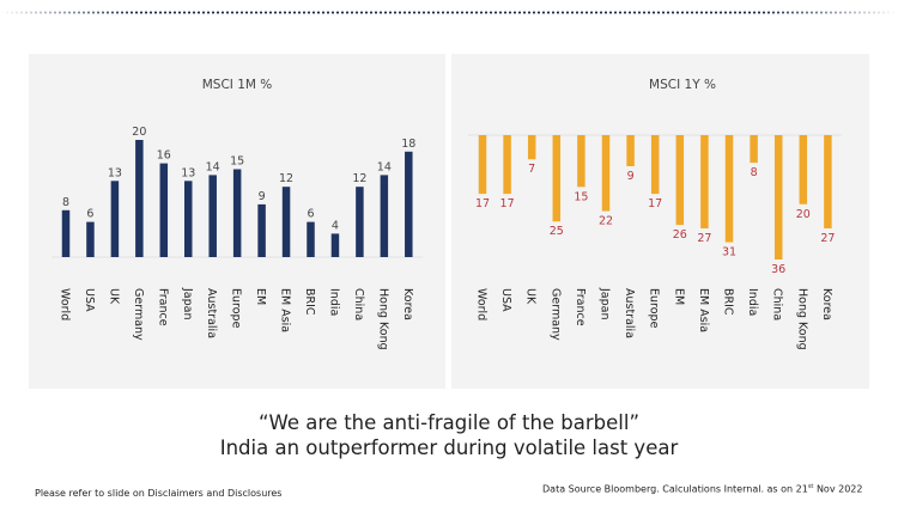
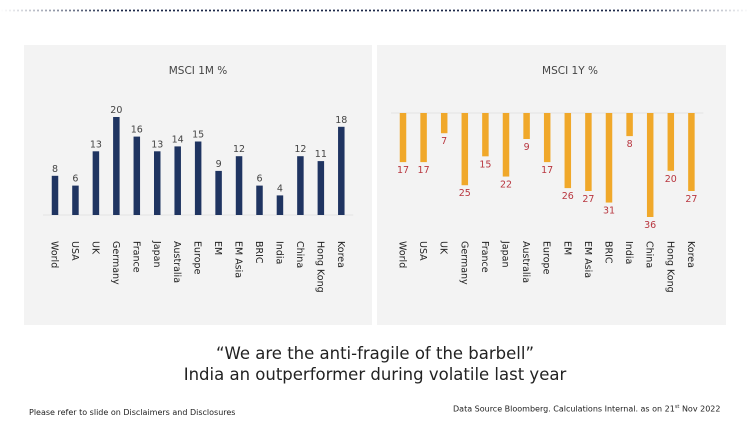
MSCI 1M %/Hong Kong: 14 -> 11
